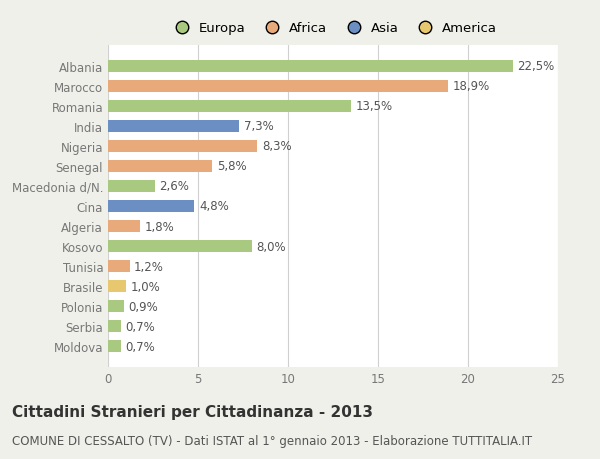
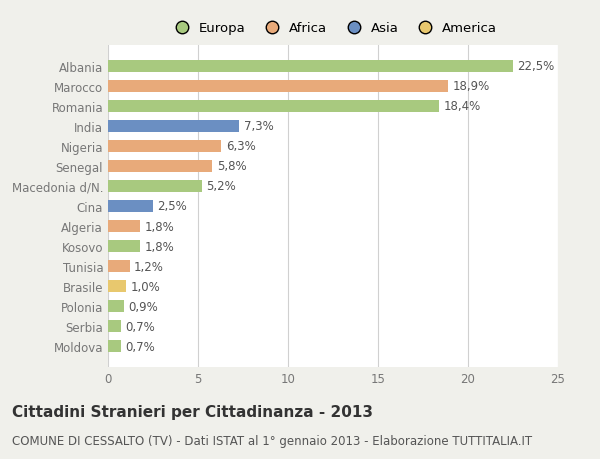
Romania: 13,5% -> 18,4%
Nigeria: 8,3% -> 6,3%
Macedonia d/N.: 2,6% -> 5,2%
Cina: 4,8% -> 2,5%
Kosovo: 8,0% -> 1,8%
